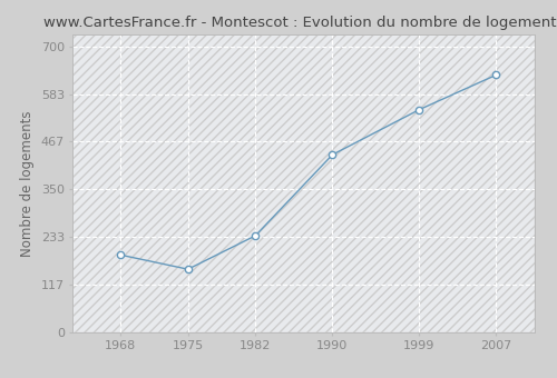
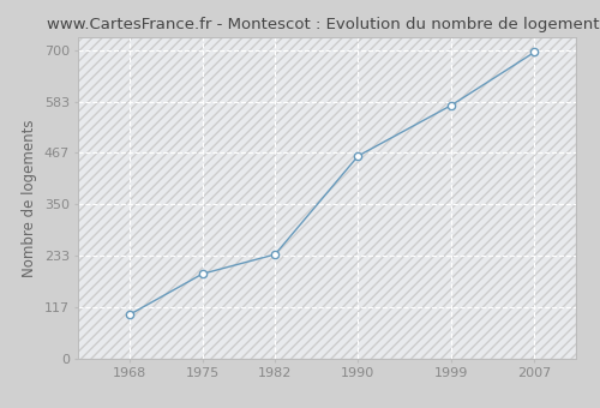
1968: 190 -> 101
1975: 155 -> 193
1990: 435 -> 460
1999: 545 -> 575
2007: 630 -> 695
